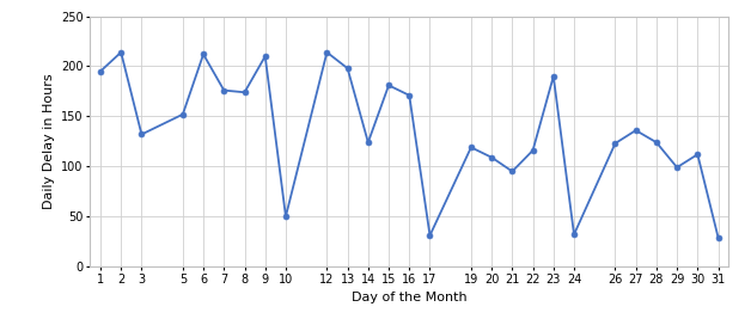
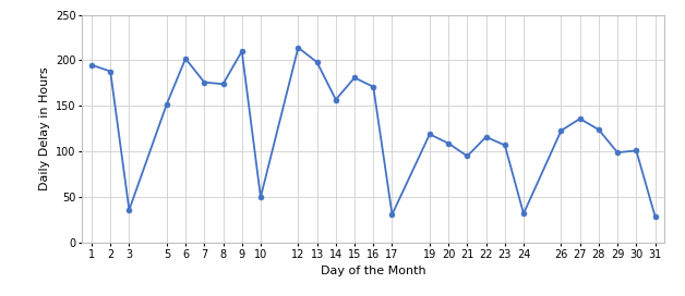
2: 214 -> 188
3: 132 -> 36
6: 212 -> 202
14: 124 -> 157
23: 190 -> 107
30: 112 -> 101
